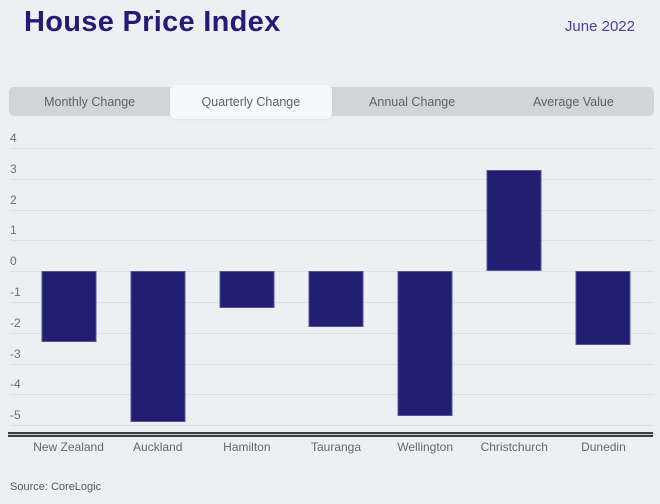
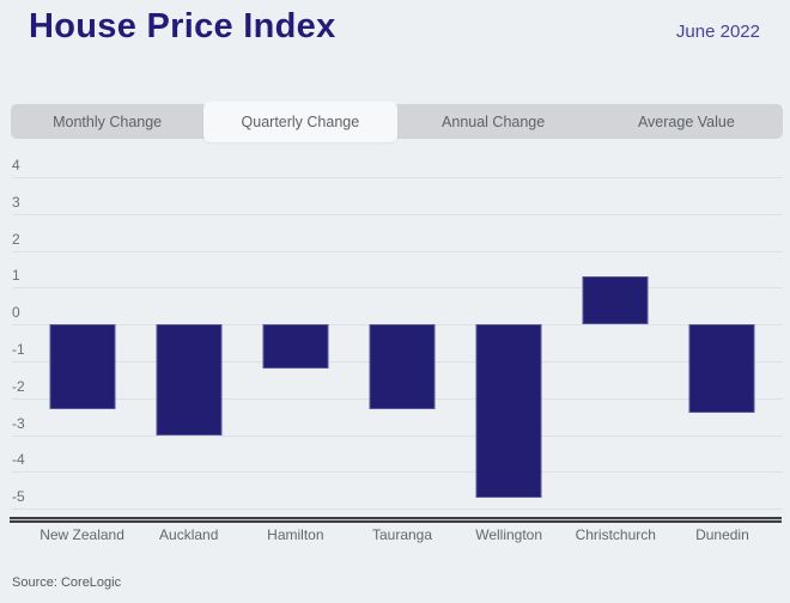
Auckland: -4.9 -> -3.0
Tauranga: -1.8 -> -2.3
Christchurch: 3.3 -> 1.3
